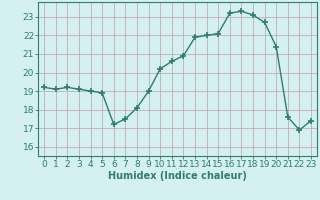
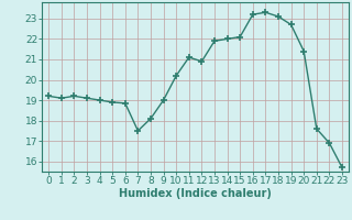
6: 17.2 -> 18.9
11: 20.6 -> 21.1
23: 17.4 -> 15.7
